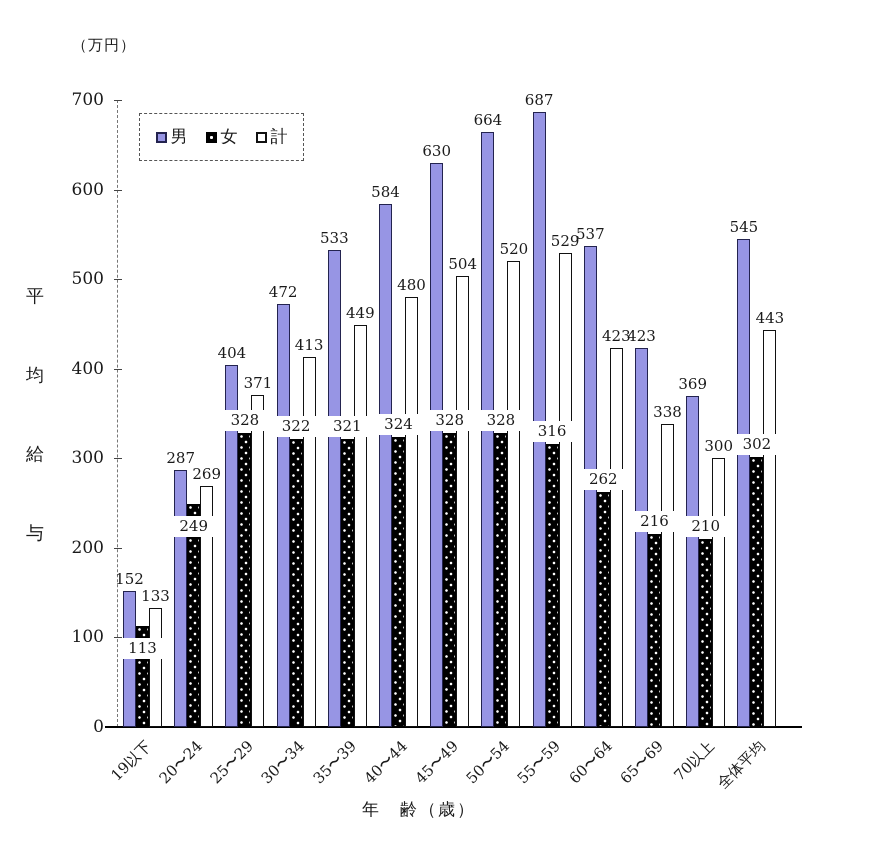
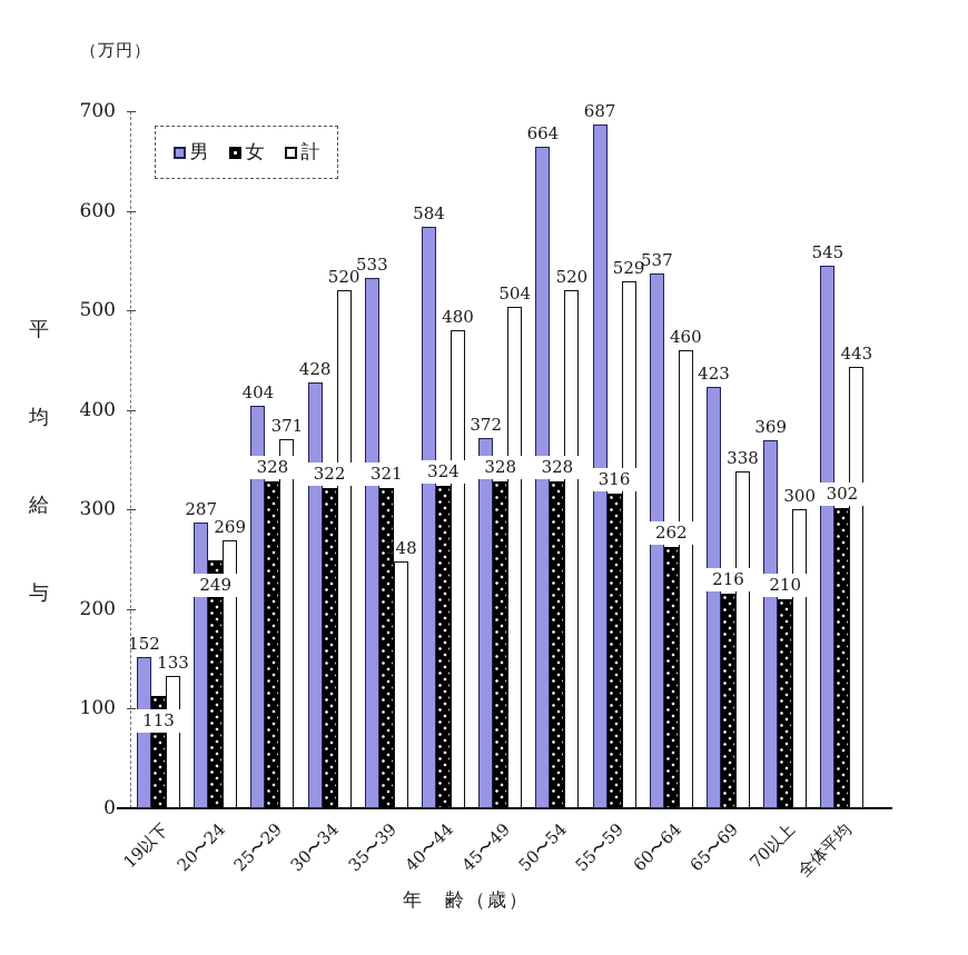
男/30〜34: 472 -> 428
計/30〜34: 413 -> 520
計/35〜39: 449 -> 248
男/45〜49: 630 -> 372
計/60〜64: 423 -> 460
